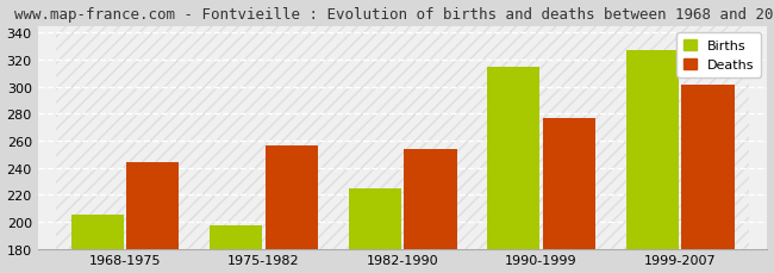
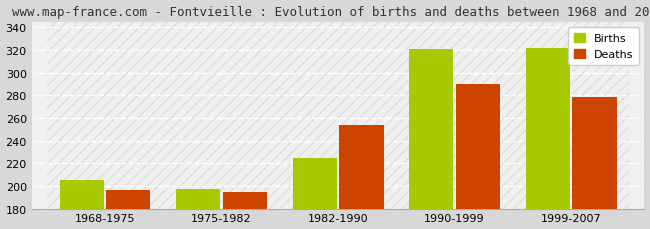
Deaths/1968-1975: 244 -> 196
Deaths/1975-1982: 256 -> 195
Births/1990-1999: 315 -> 321
Deaths/1990-1999: 277 -> 290
Births/1999-2007: 327 -> 322
Deaths/1999-2007: 301 -> 278
